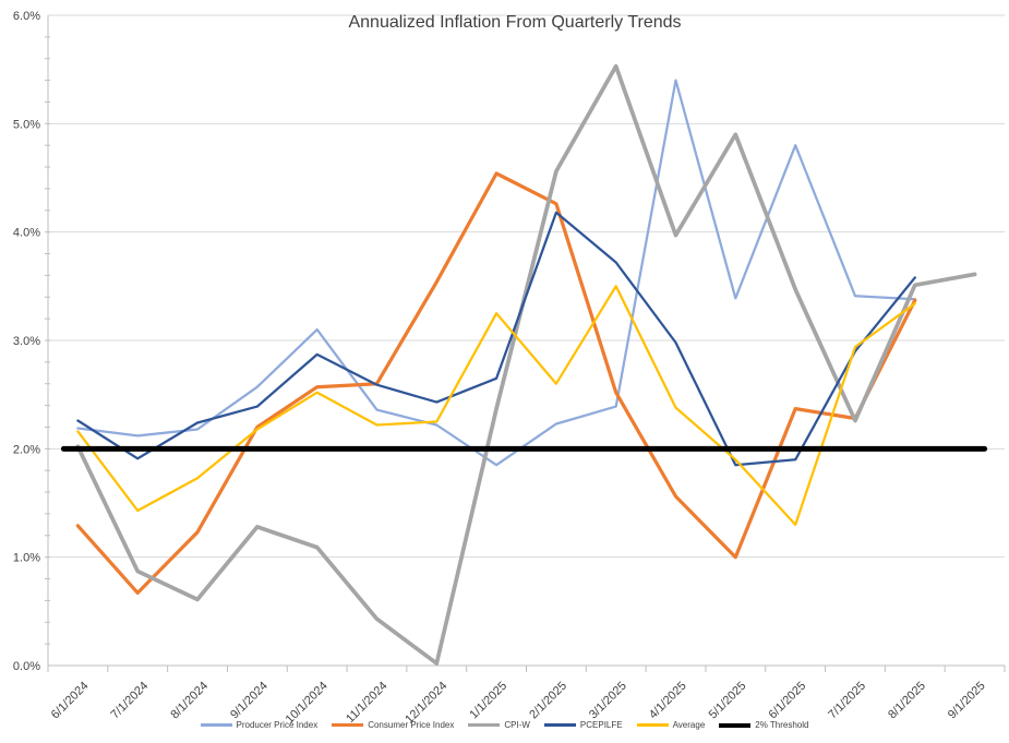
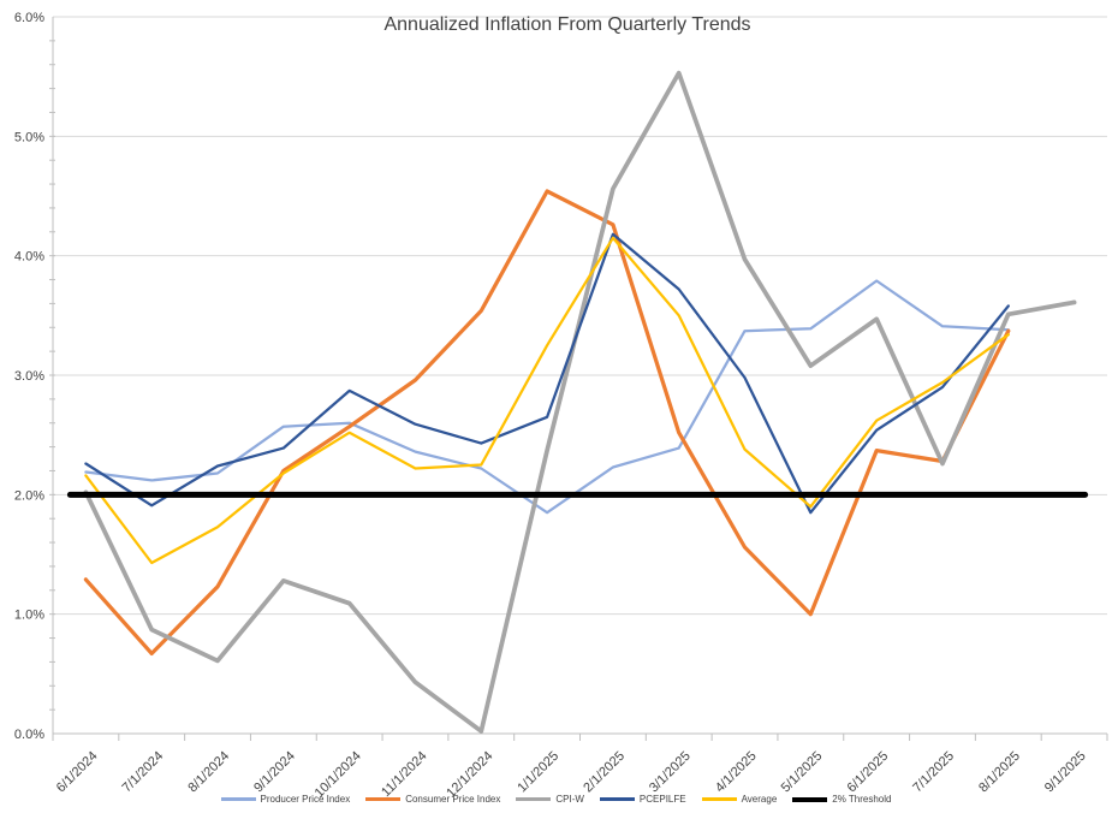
Producer Price Index/10/1/2024: 3.1% -> 2.6%
Consumer Price Index/11/1/2024: 2.6% -> 3.0%
Average/2/1/2025: 2.6% -> 4.2%
Producer Price Index/4/1/2025: 5.4% -> 3.4%
CPI-W/5/1/2025: 4.9% -> 3.1%
Producer Price Index/6/1/2025: 4.8% -> 3.8%
PCEPILFE/6/1/2025: 1.9% -> 2.5%
Average/6/1/2025: 1.3% -> 2.6%
